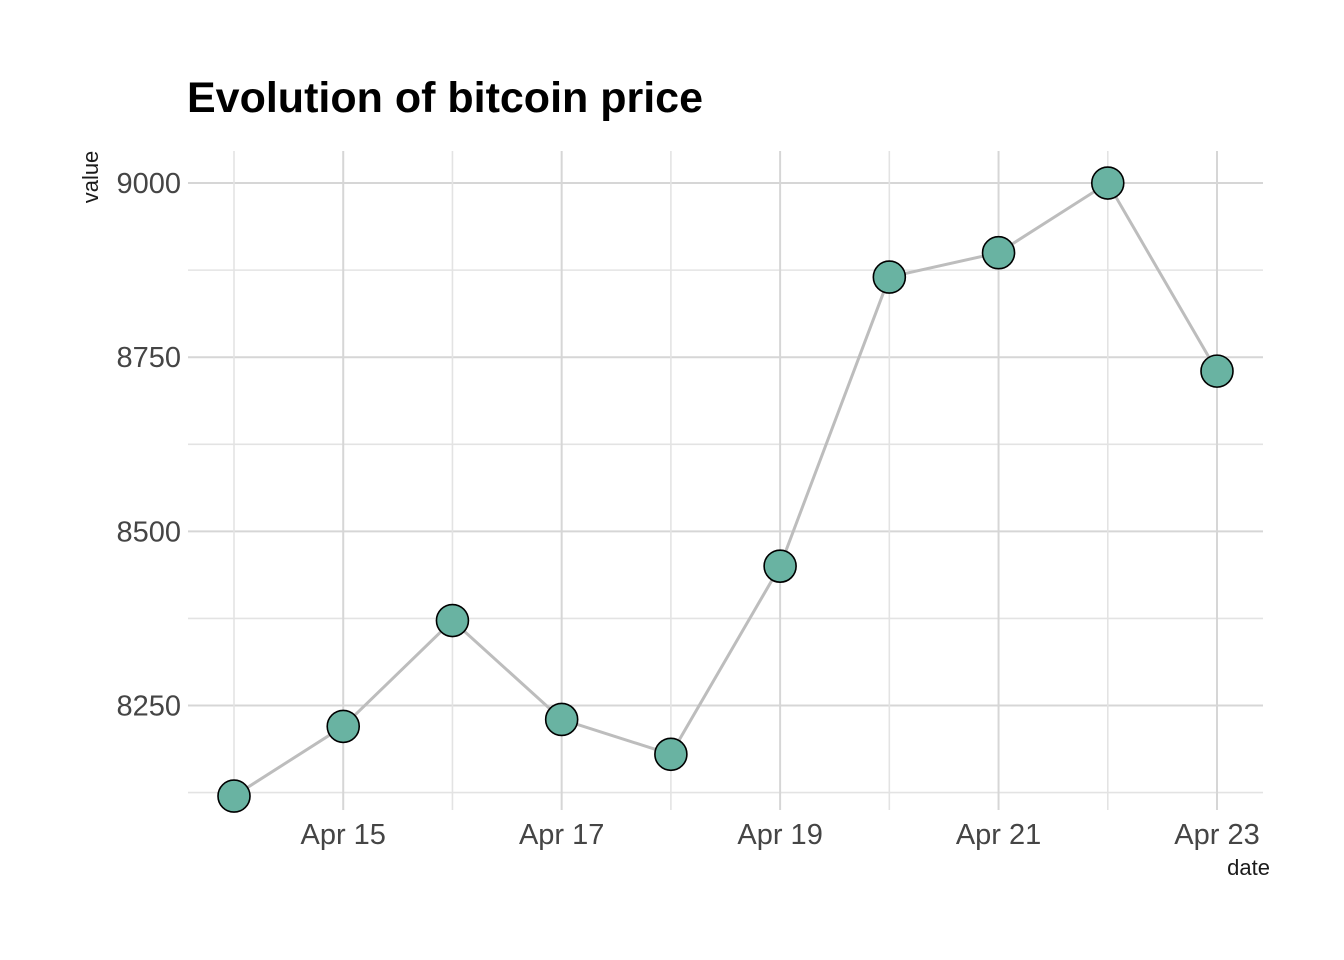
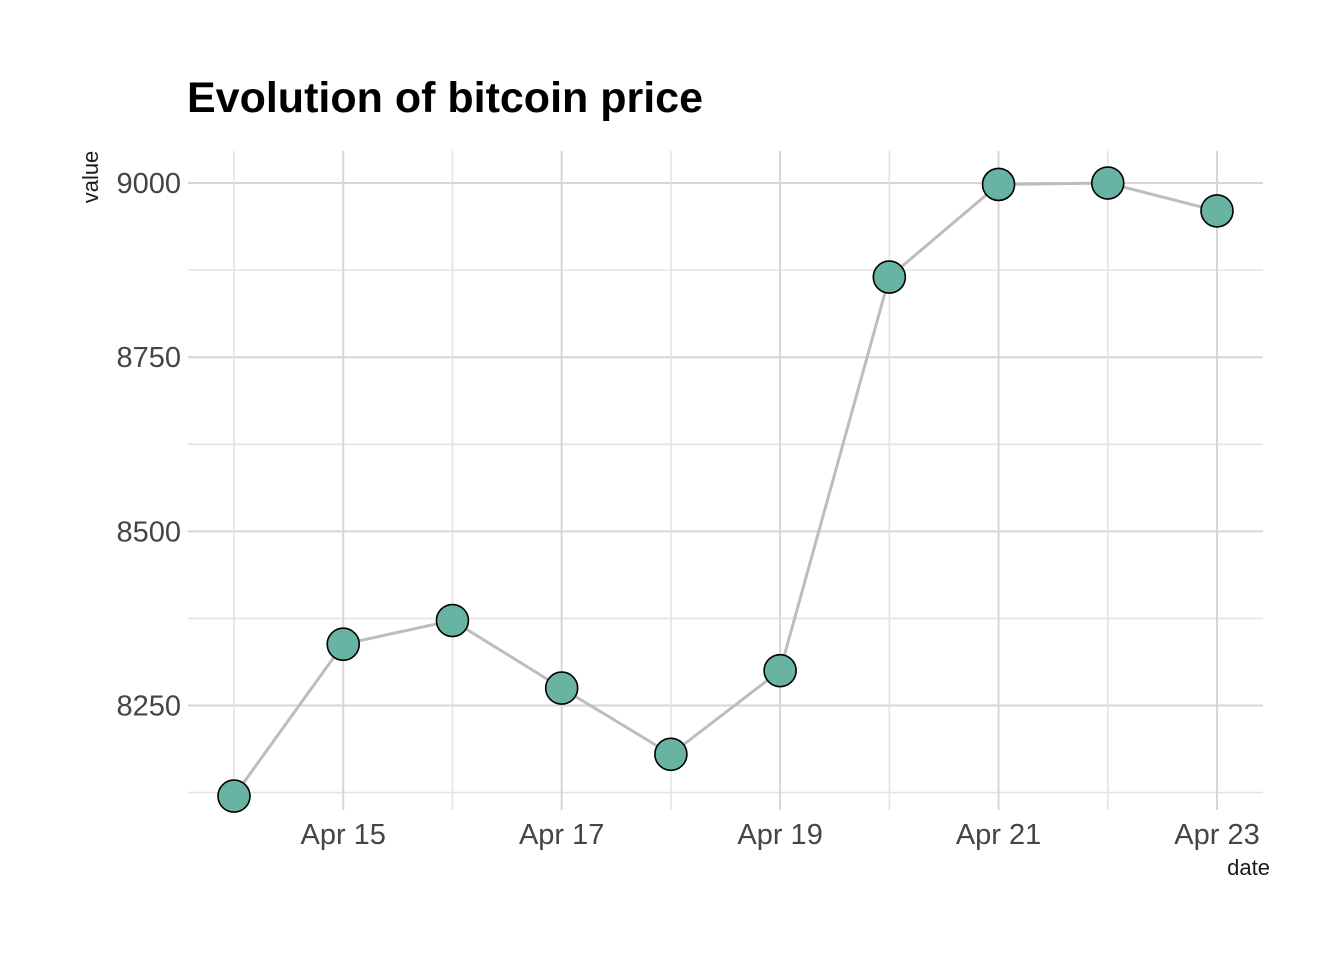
Apr 15: 8220 -> 8340
Apr 17: 8230 -> 8280
Apr 19: 8450 -> 8300
Apr 21: 8900 -> 9000
Apr 23: 8730 -> 8960
